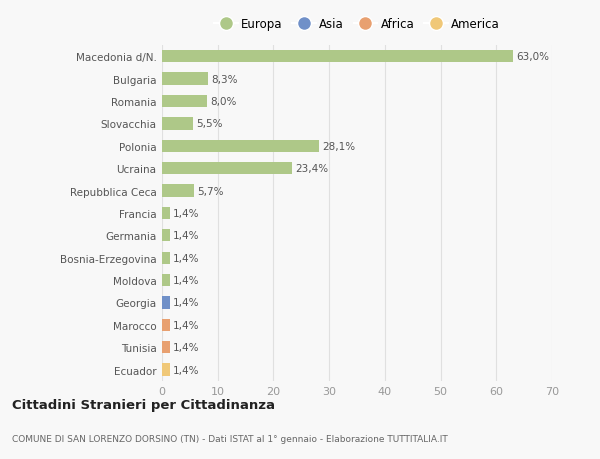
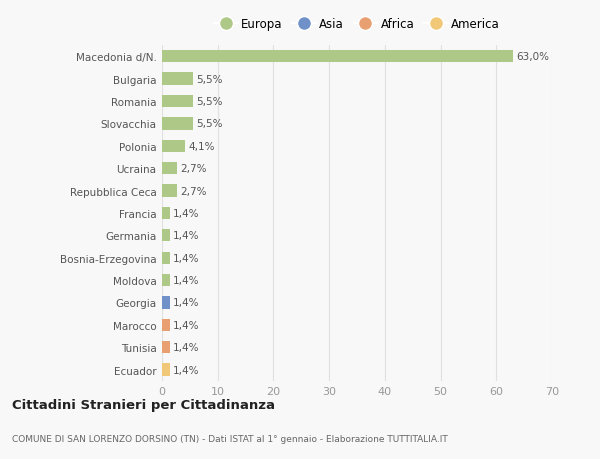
Bulgaria: 8,3% -> 5,5%
Romania: 8,0% -> 5,5%
Polonia: 28,1% -> 4,1%
Ucraina: 23,4% -> 2,7%
Repubblica Ceca: 5,7% -> 2,7%
